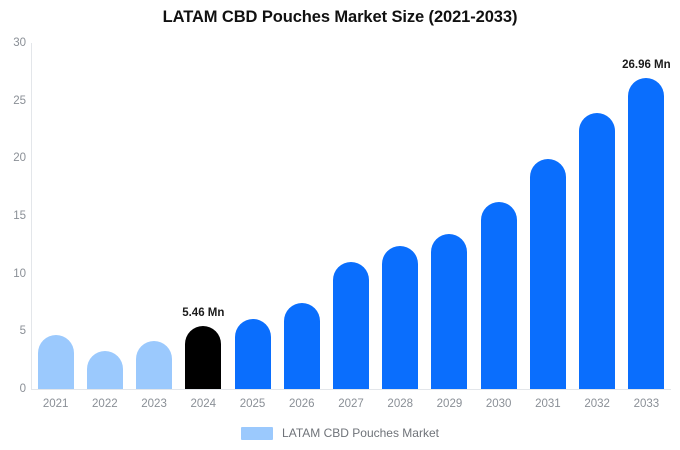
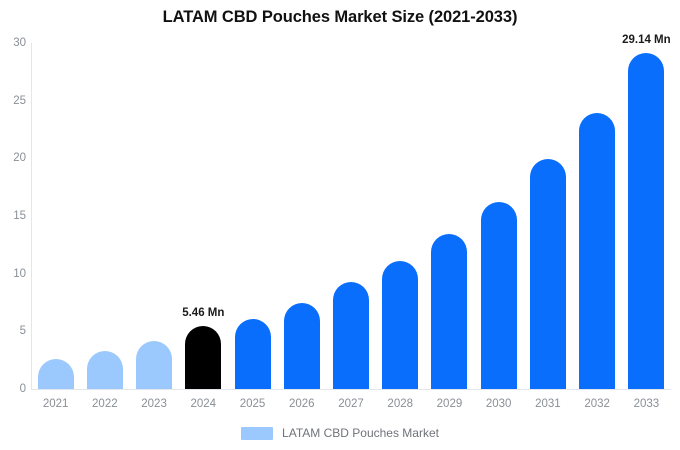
2021: 4.7 -> 2.6
2027: 11.0 -> 9.3
2028: 12.4 -> 11.1
2033: 26.96 -> 29.14
